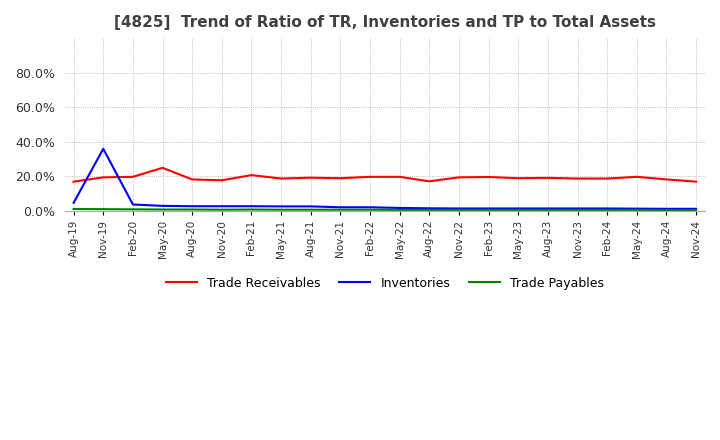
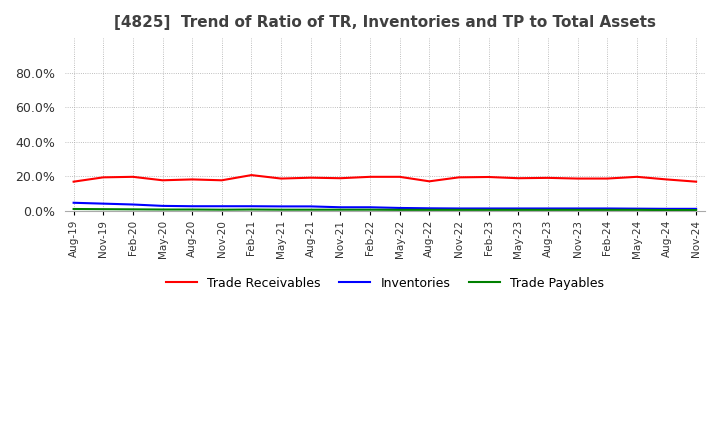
Inventories/Nov-19: 36% -> 4%
Trade Receivables/May-20: 25% -> 18%
